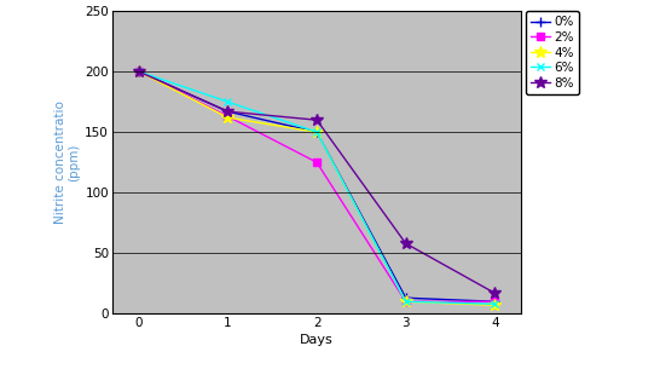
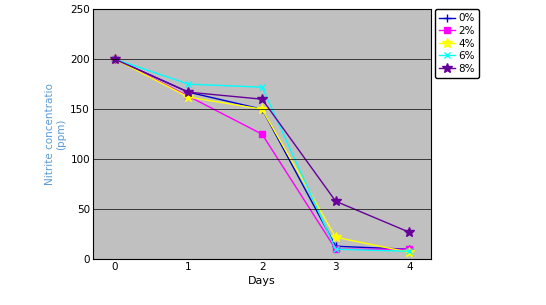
6%/2: 150 -> 172
4%/3: 10 -> 22
8%/4: 17 -> 27
